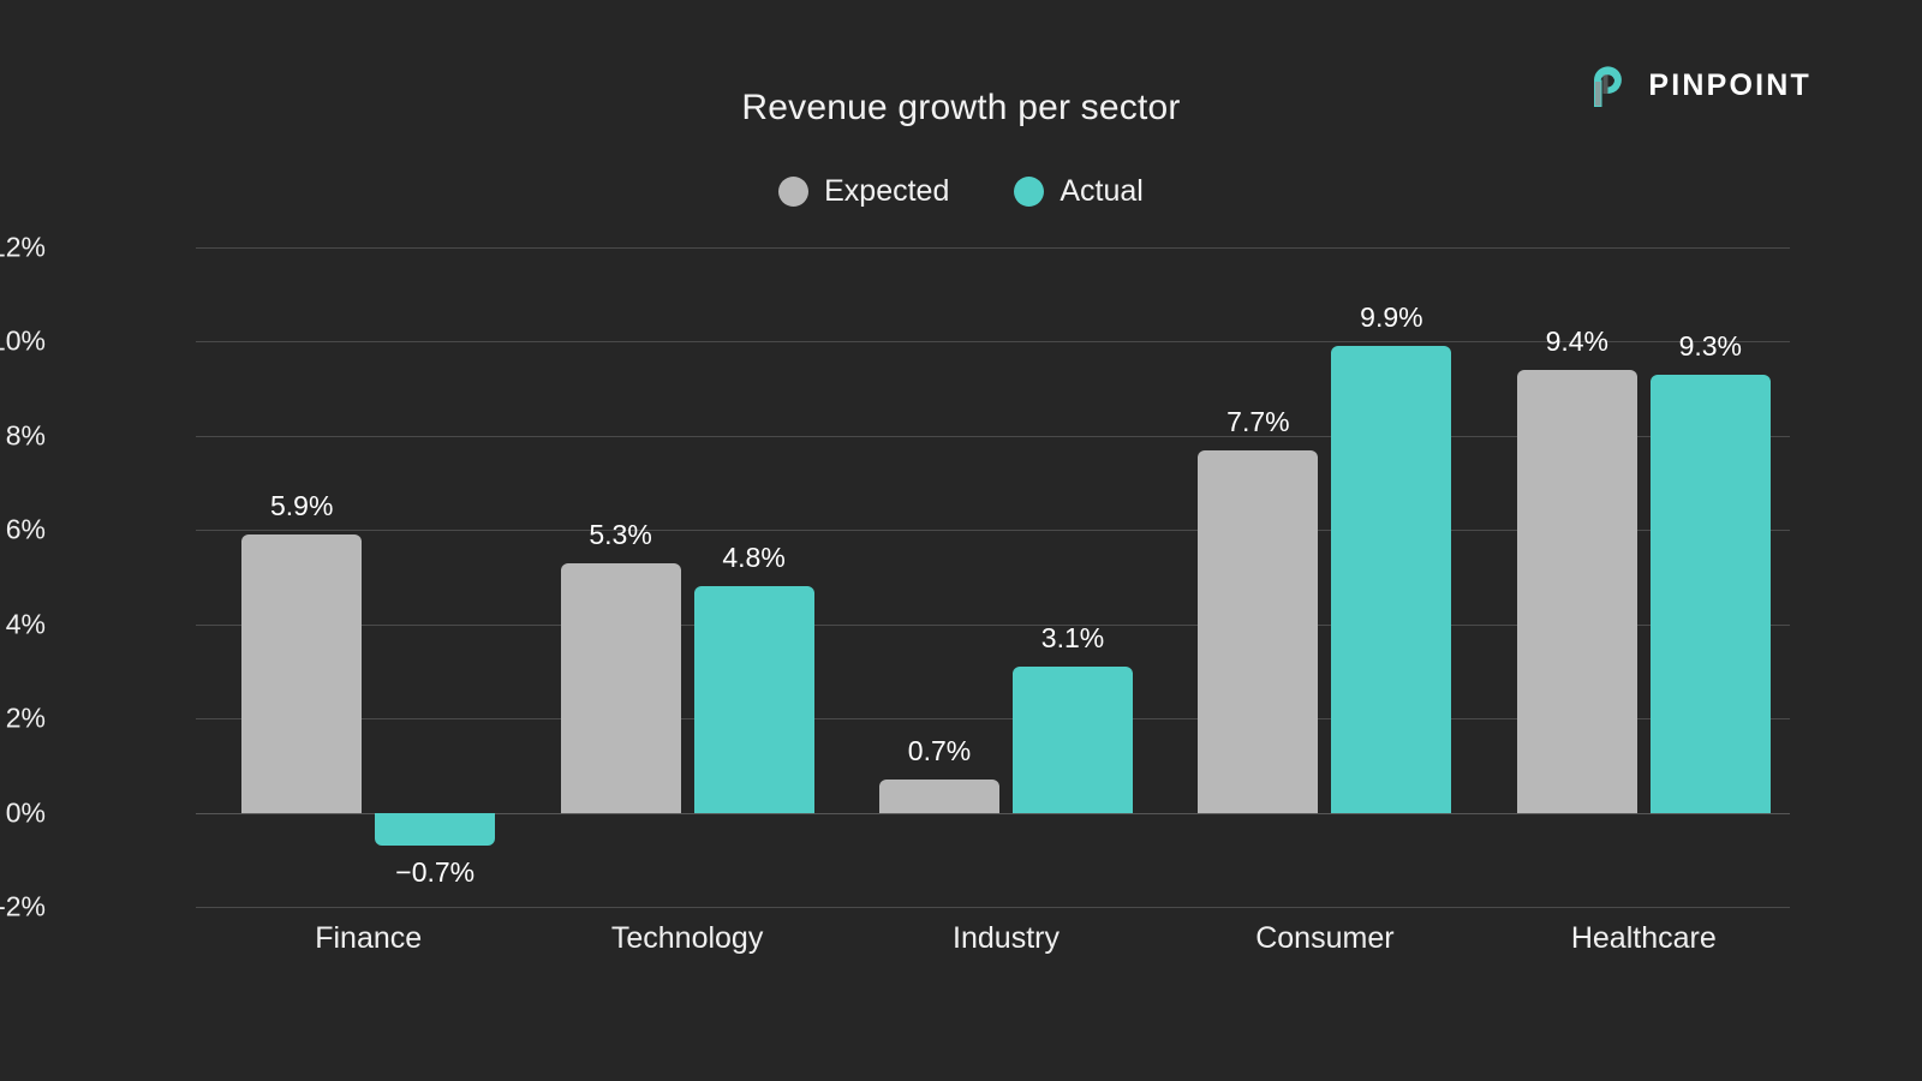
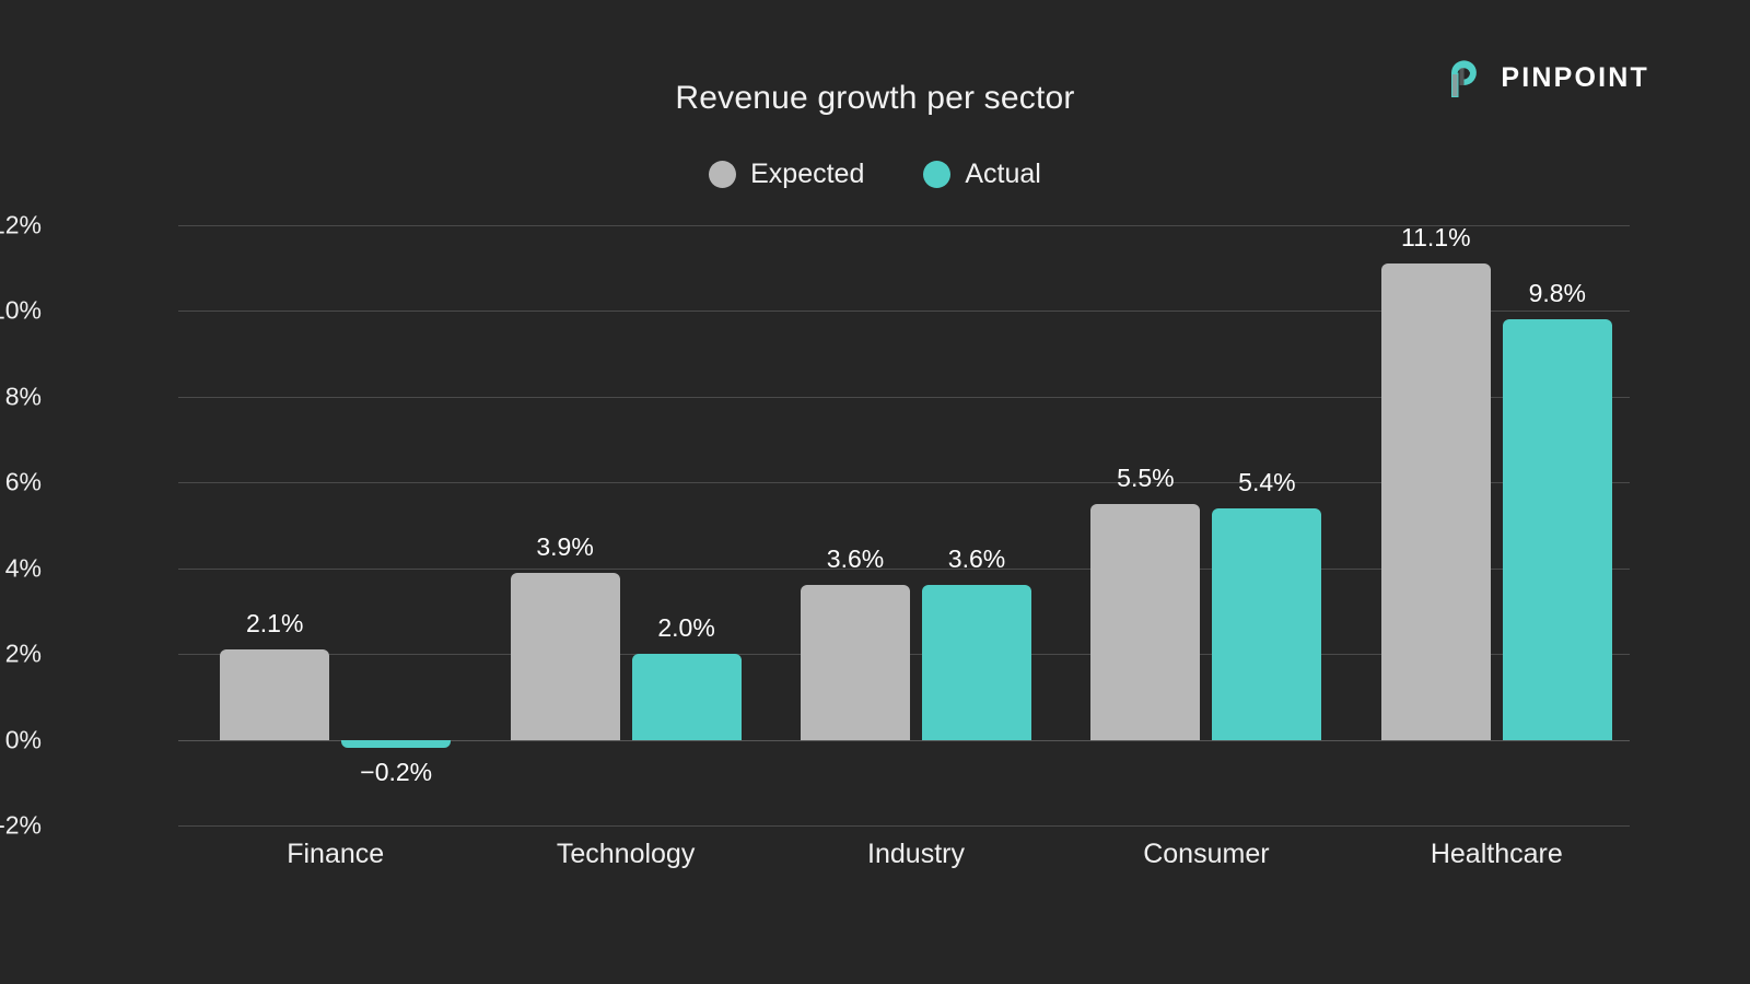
Expected/Finance: 5.9% -> 2.1%
Actual/Finance: −0.7% -> −0.2%
Expected/Technology: 5.3% -> 3.9%
Actual/Technology: 4.8% -> 2.0%
Expected/Industry: 0.7% -> 3.6%
Actual/Industry: 3.1% -> 3.6%
Expected/Consumer: 7.7% -> 5.5%
Actual/Consumer: 9.9% -> 5.4%
Expected/Healthcare: 9.4% -> 11.1%
Actual/Healthcare: 9.3% -> 9.8%
